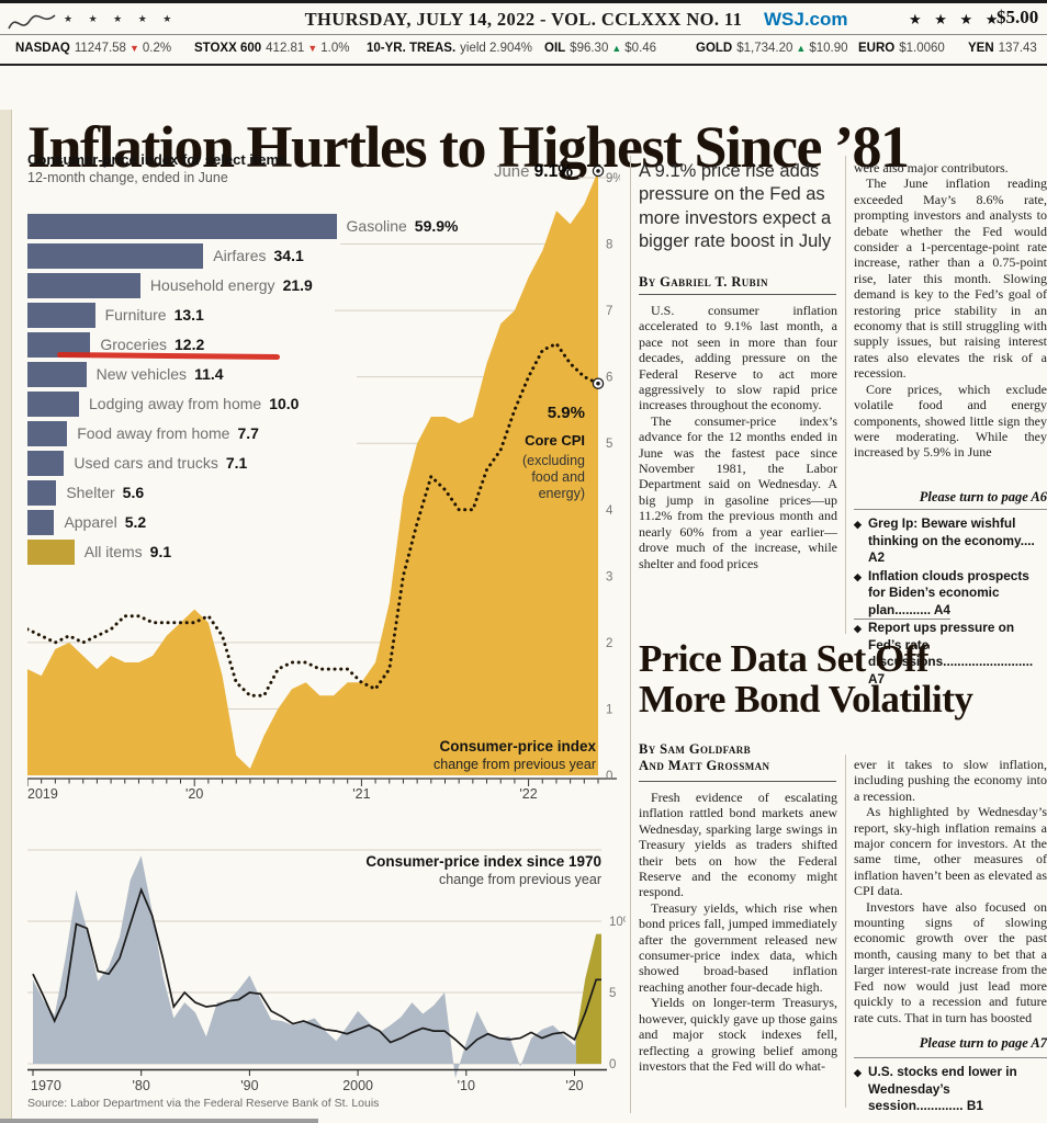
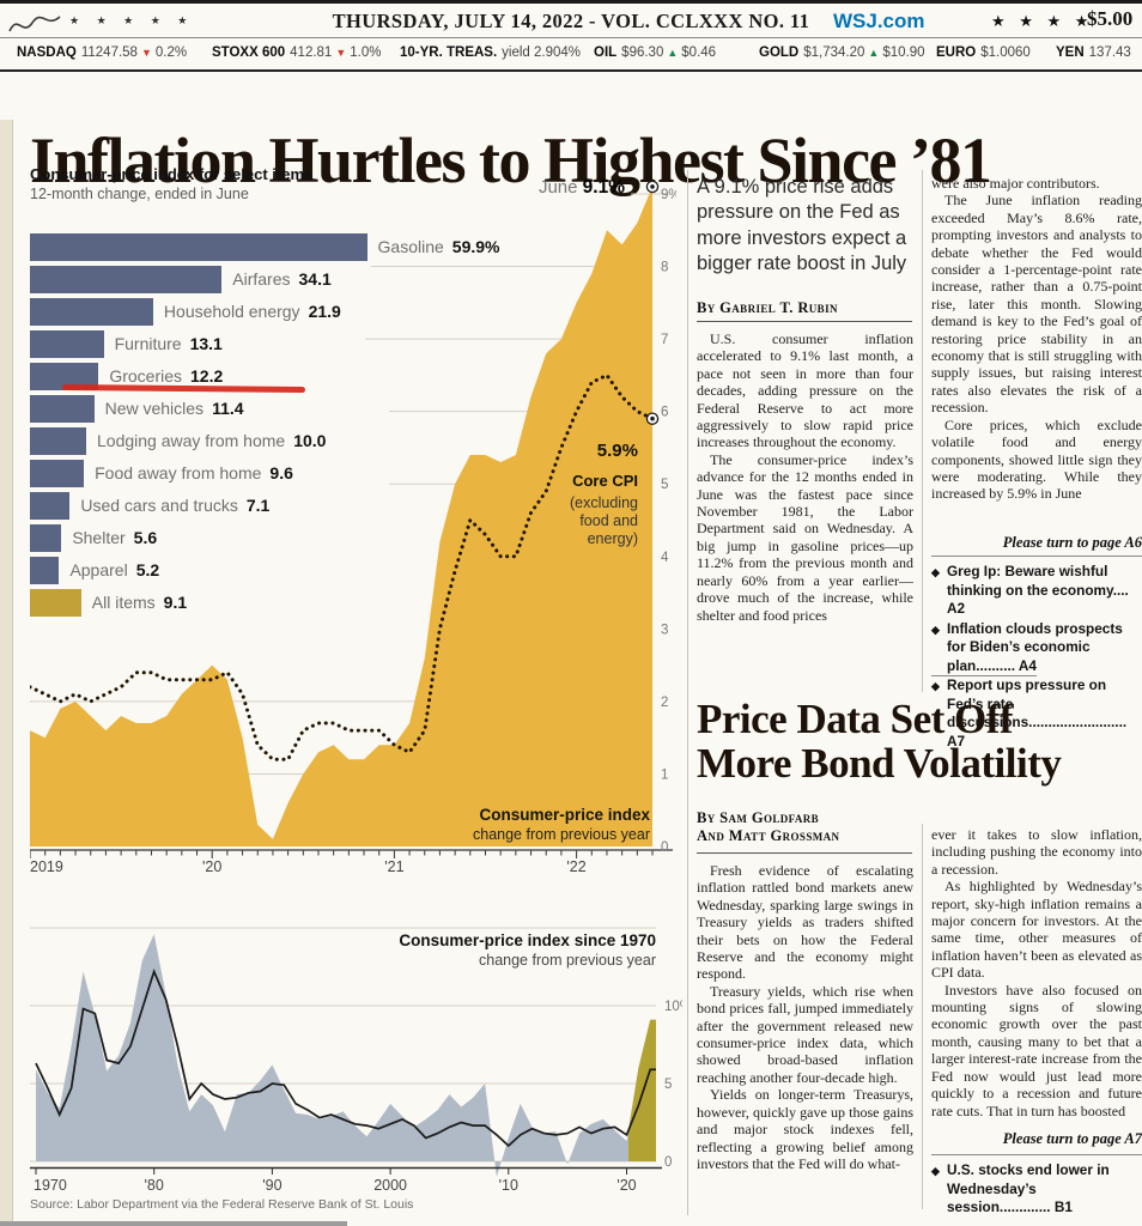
Consumer-price index for select items/Food away from home: 7.7 -> 9.6
